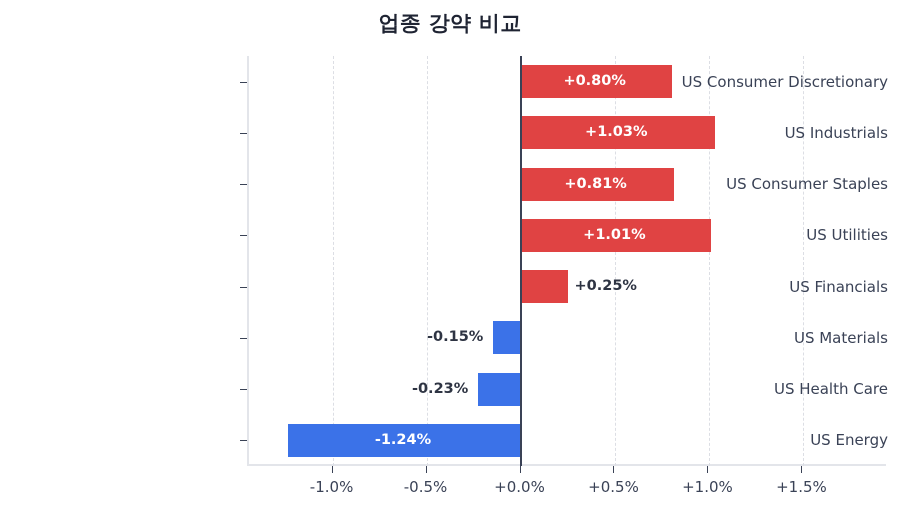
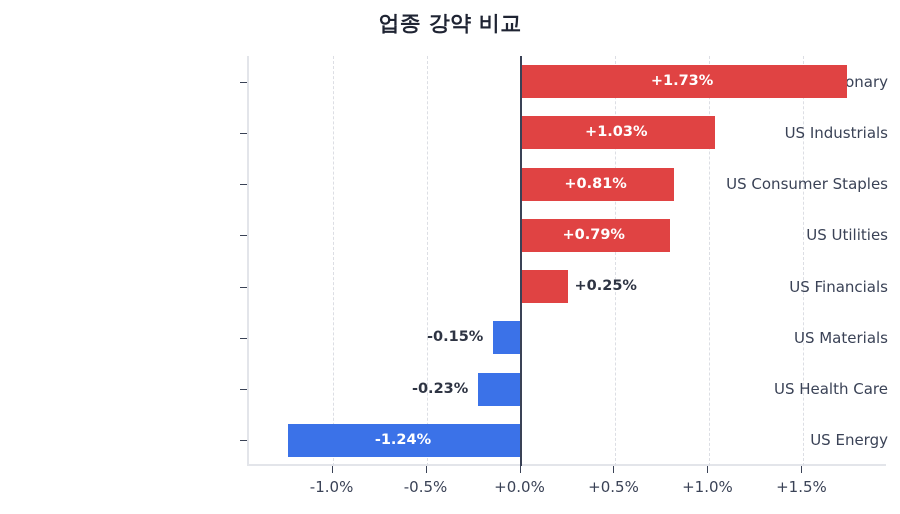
US Consumer Discretionary: +0.80% -> +1.73%
US Utilities: +1.01% -> +0.79%
